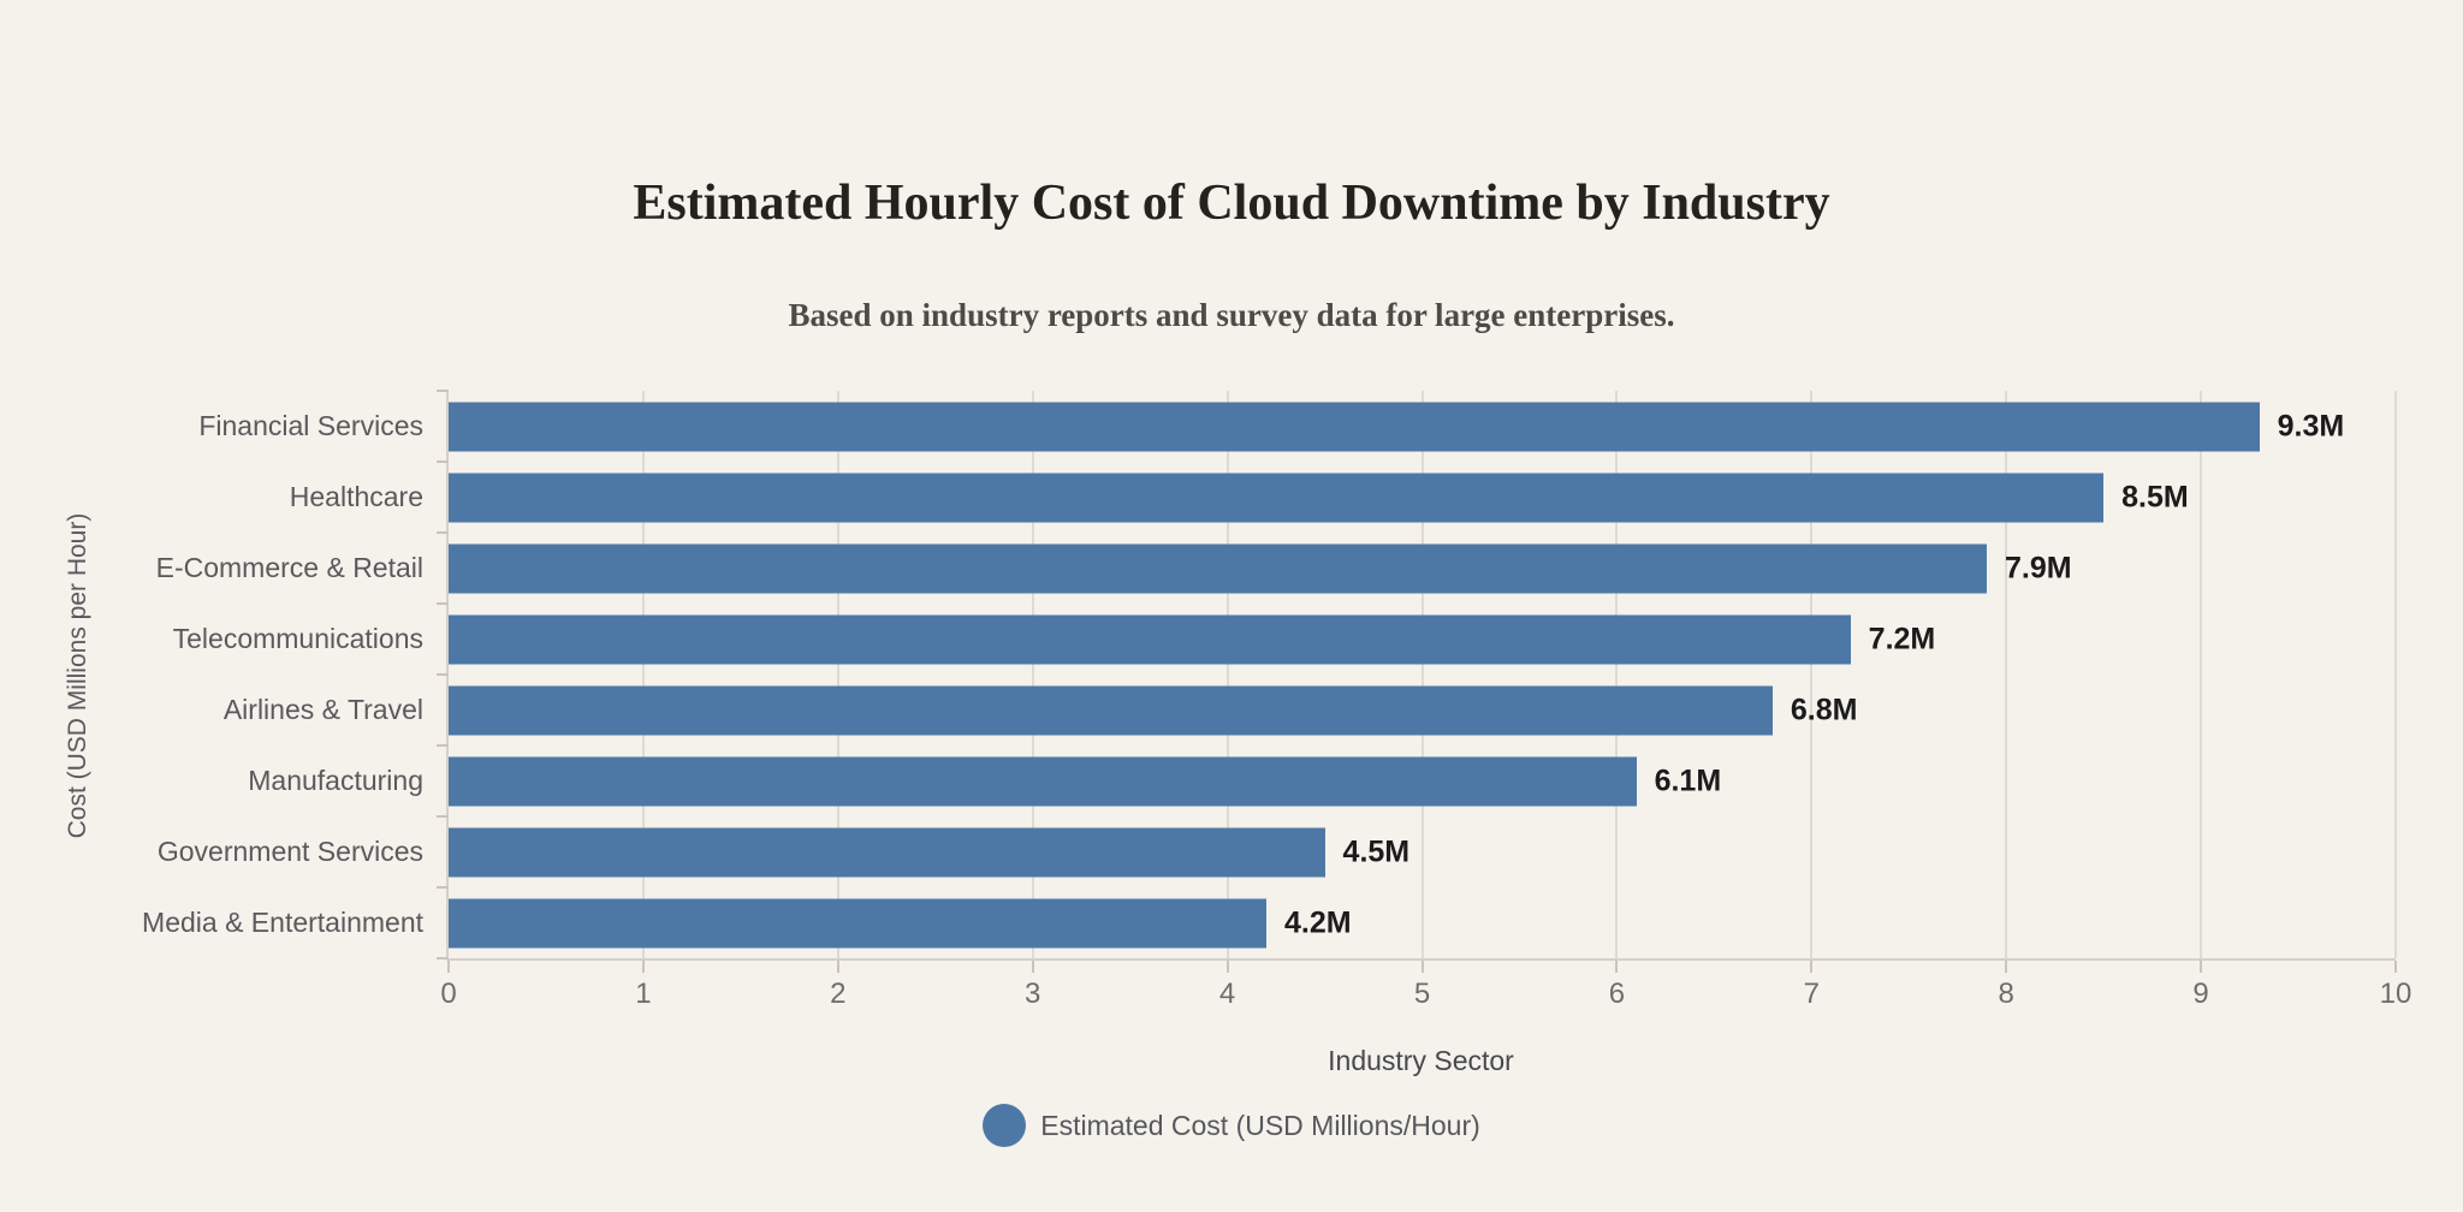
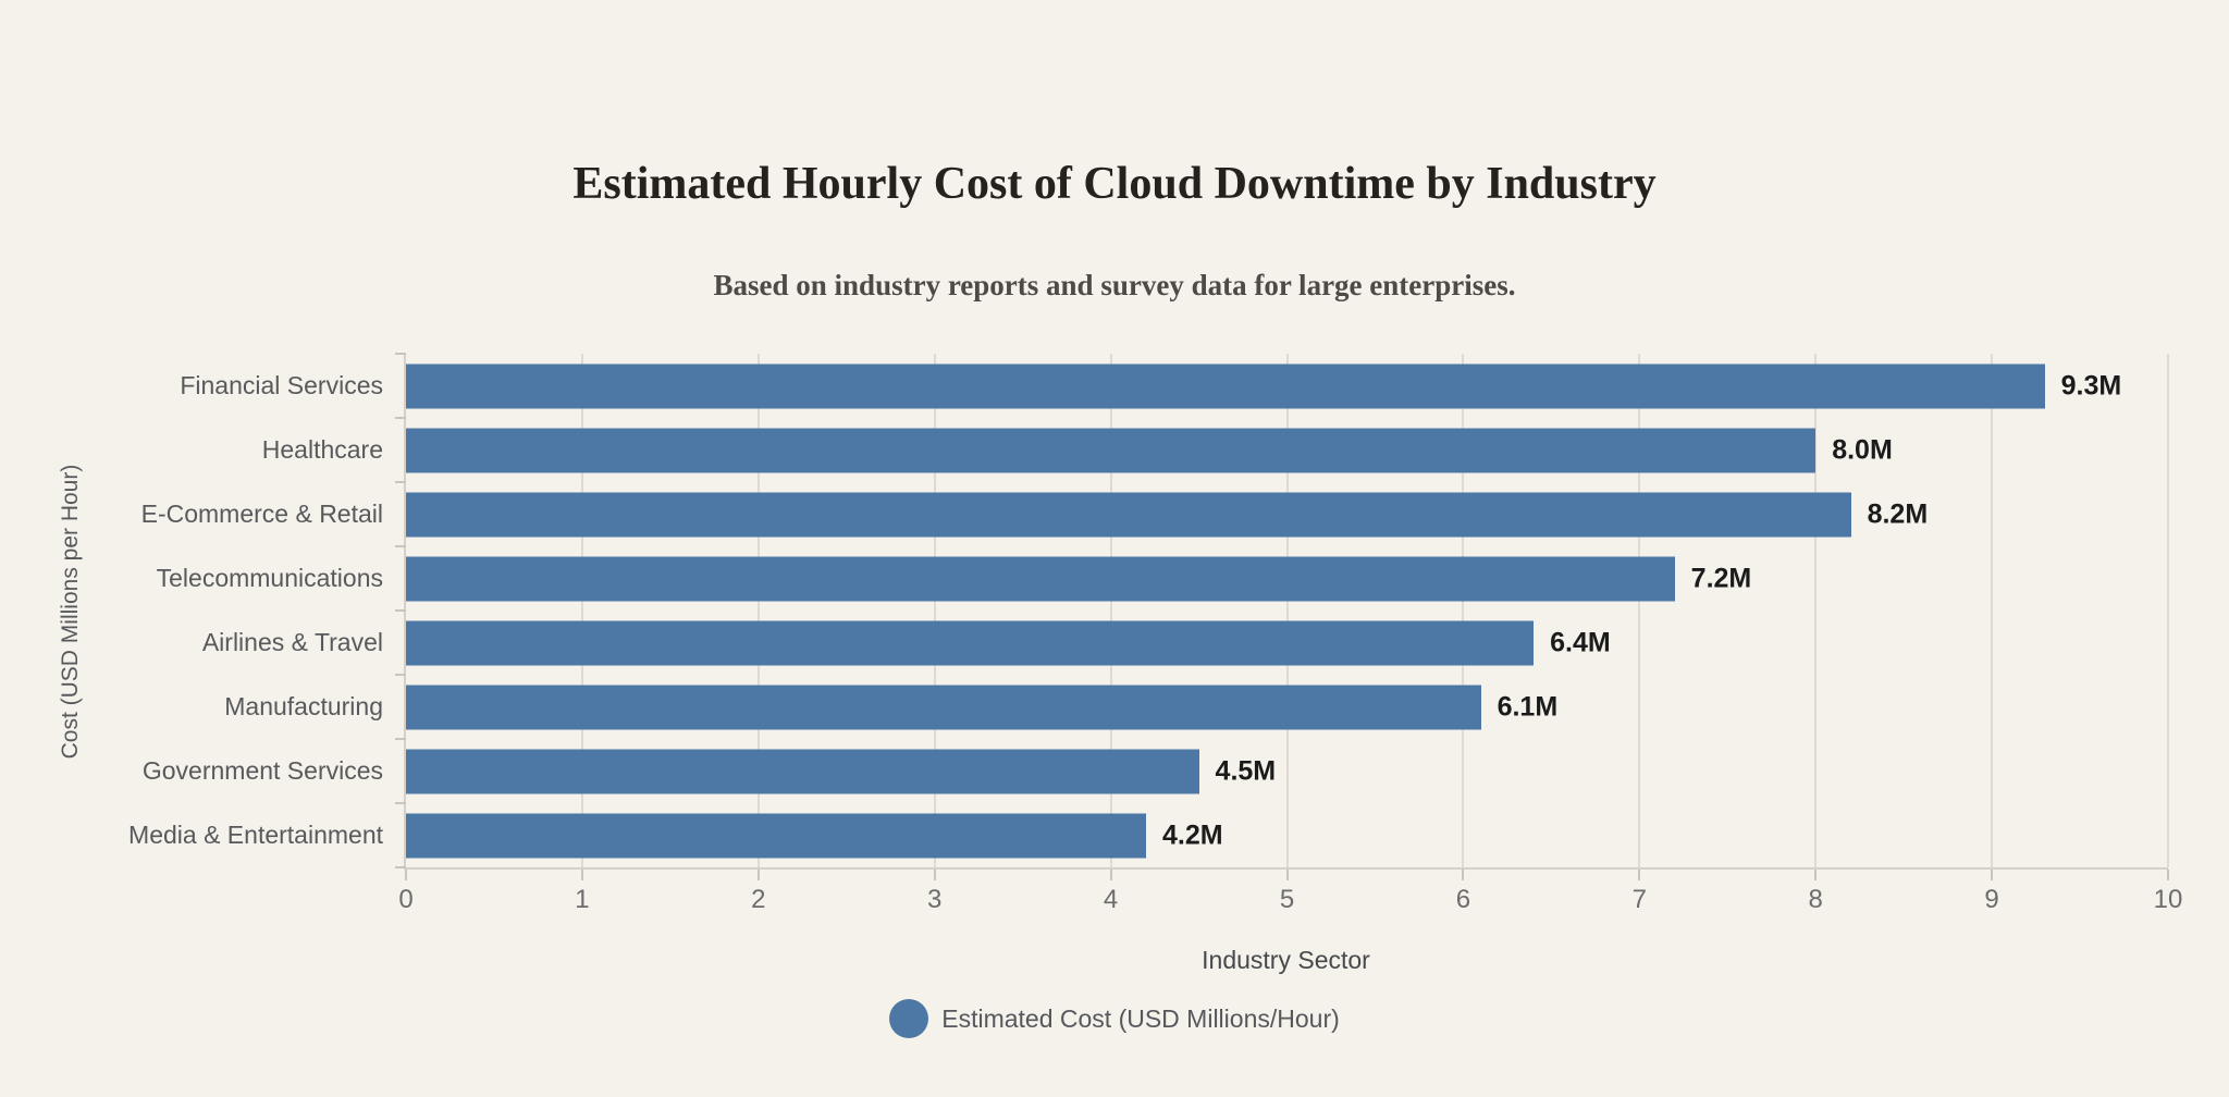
Healthcare: 8.5M -> 8.0M
E-Commerce & Retail: 7.9M -> 8.2M
Airlines & Travel: 6.8M -> 6.4M
